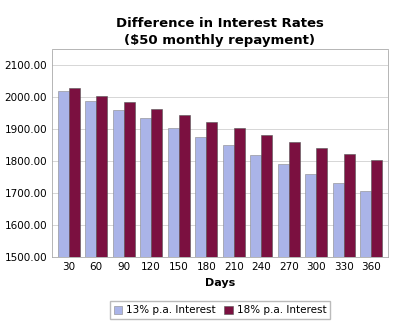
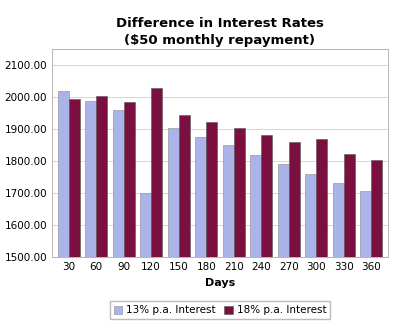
18% p.a. Interest/30: 2030 -> 1995
13% p.a. Interest/120: 1935 -> 1700
18% p.a. Interest/120: 1965 -> 2030
18% p.a. Interest/300: 1843 -> 1870
